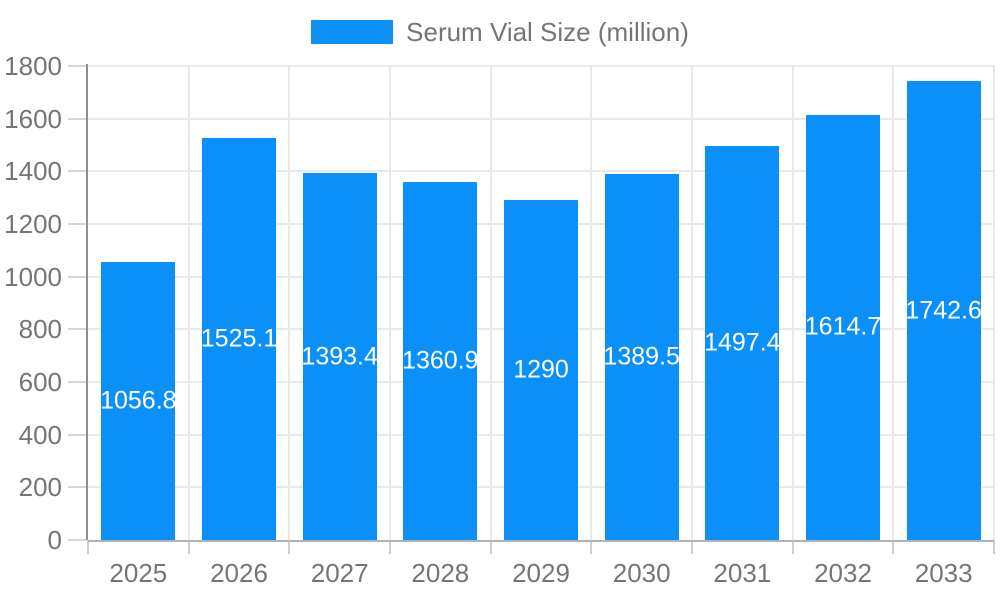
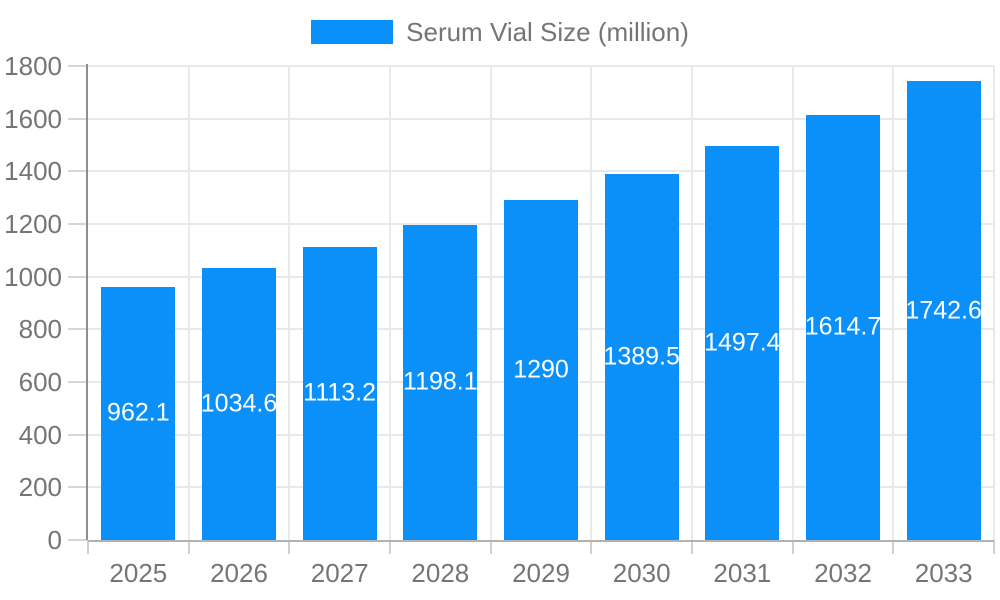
2025: 1056.8 -> 962.1
2026: 1525.1 -> 1034.6
2027: 1393.4 -> 1113.2
2028: 1360.9 -> 1198.1
